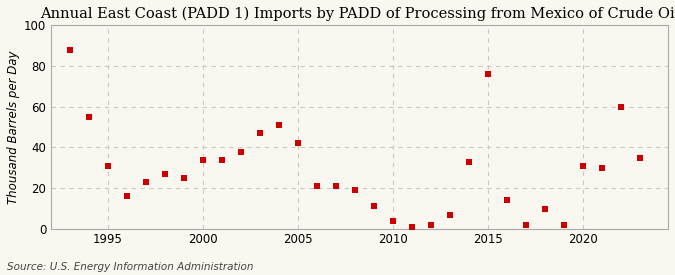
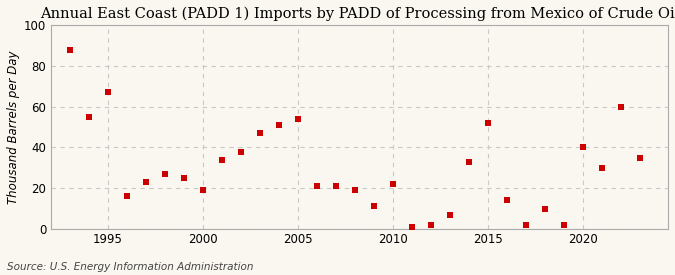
1995: 31 -> 67
2000: 34 -> 19
2005: 42 -> 54
2010: 4 -> 22
2015: 76 -> 52
2020: 31 -> 40
